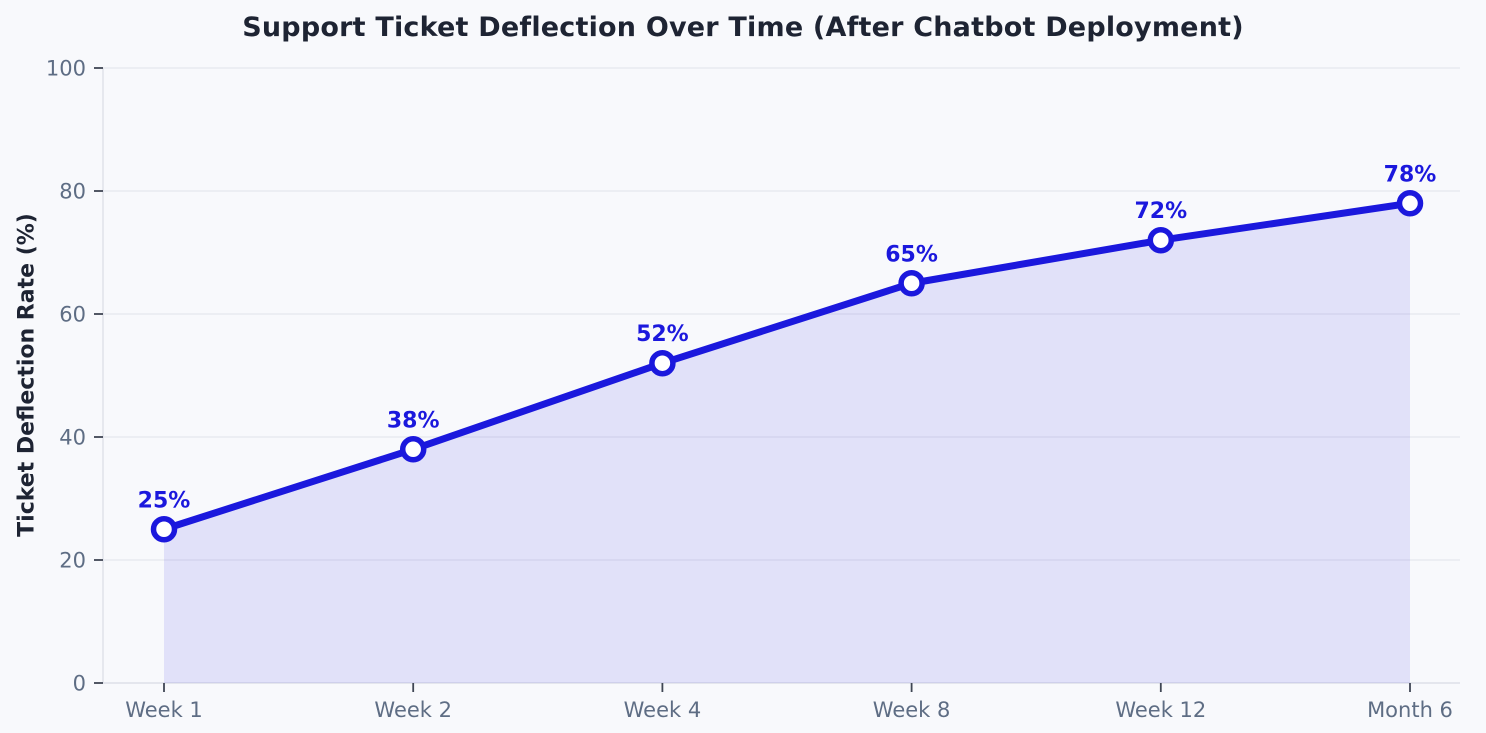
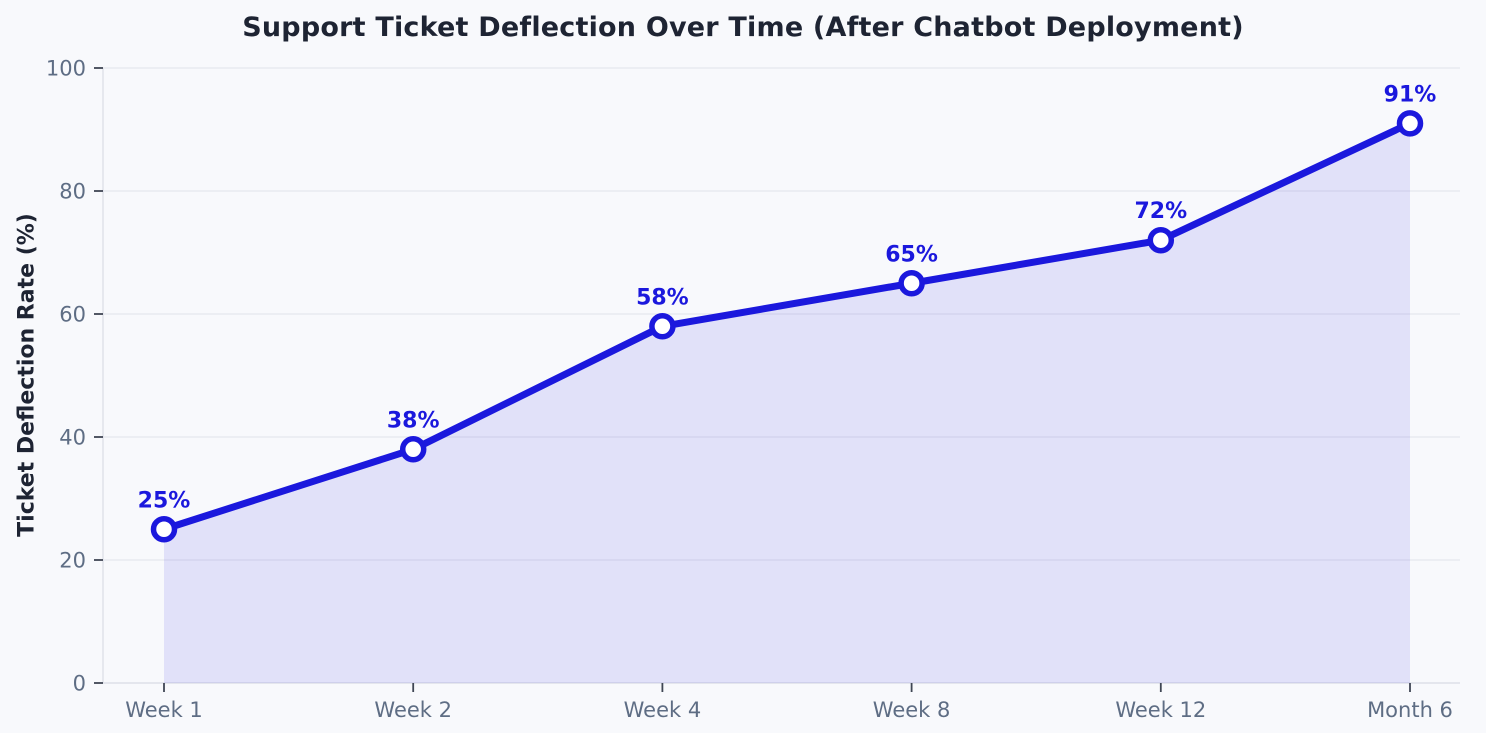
Week 4: 52% -> 58%
Month 6: 78% -> 91%
